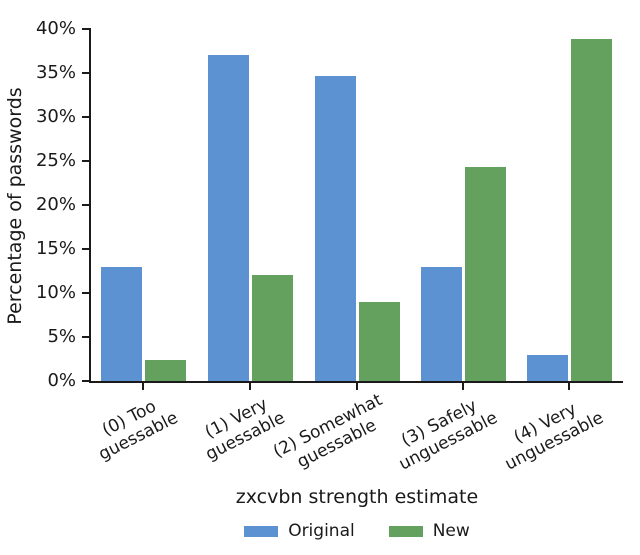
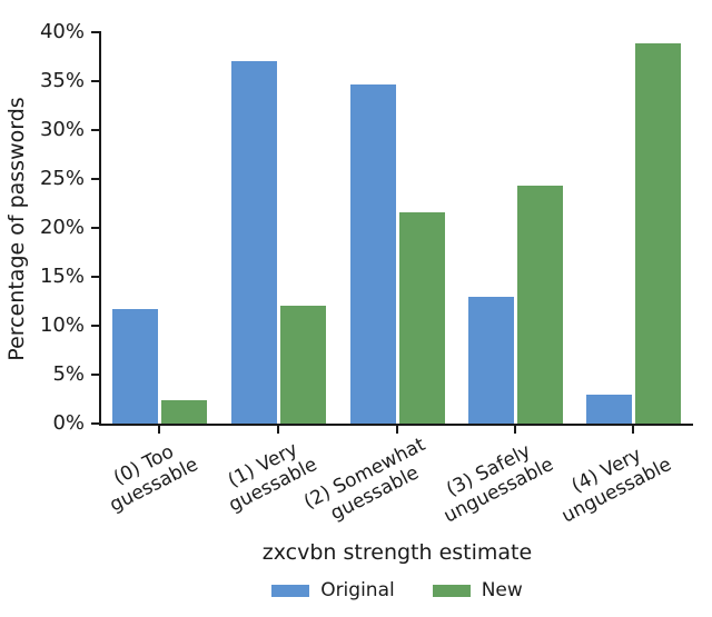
Original/(0) Too guessable: 13% -> 12%
New/(2) Somewhat guessable: 9% -> 22%
